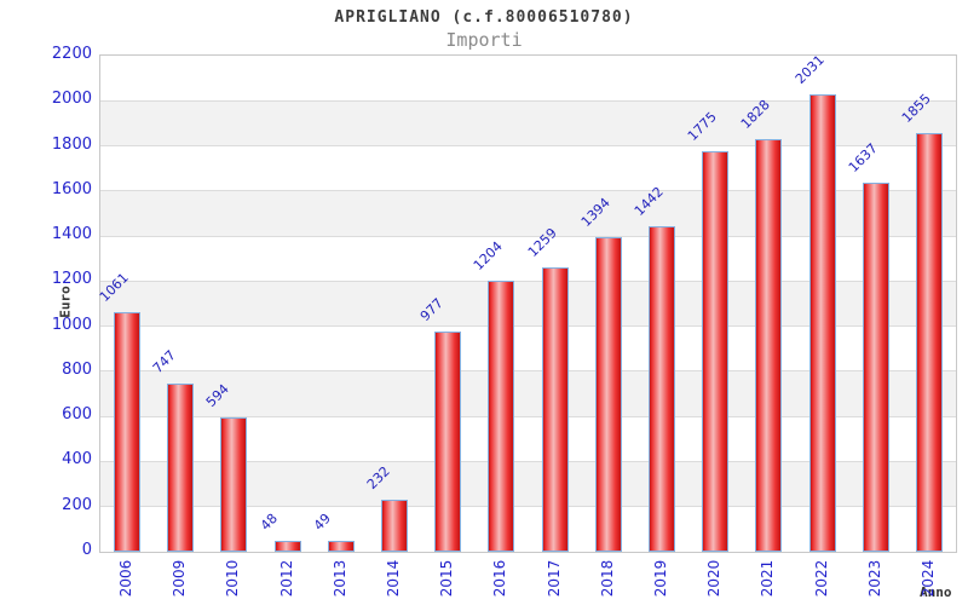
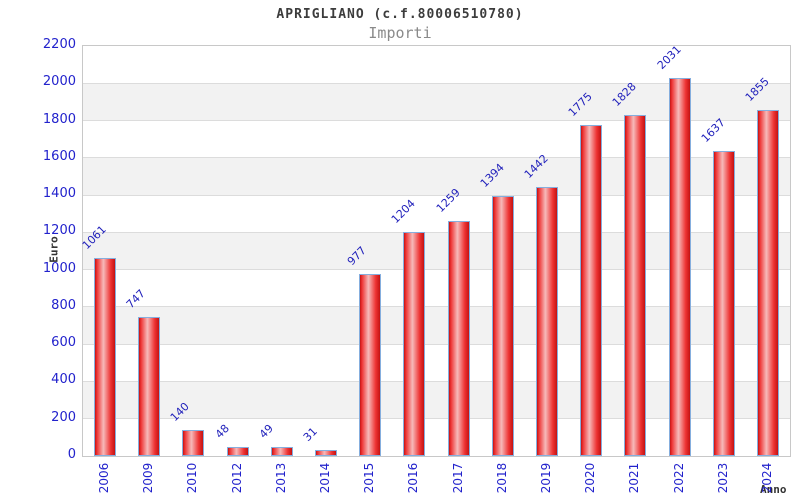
2010: 594 -> 140
2014: 232 -> 31
